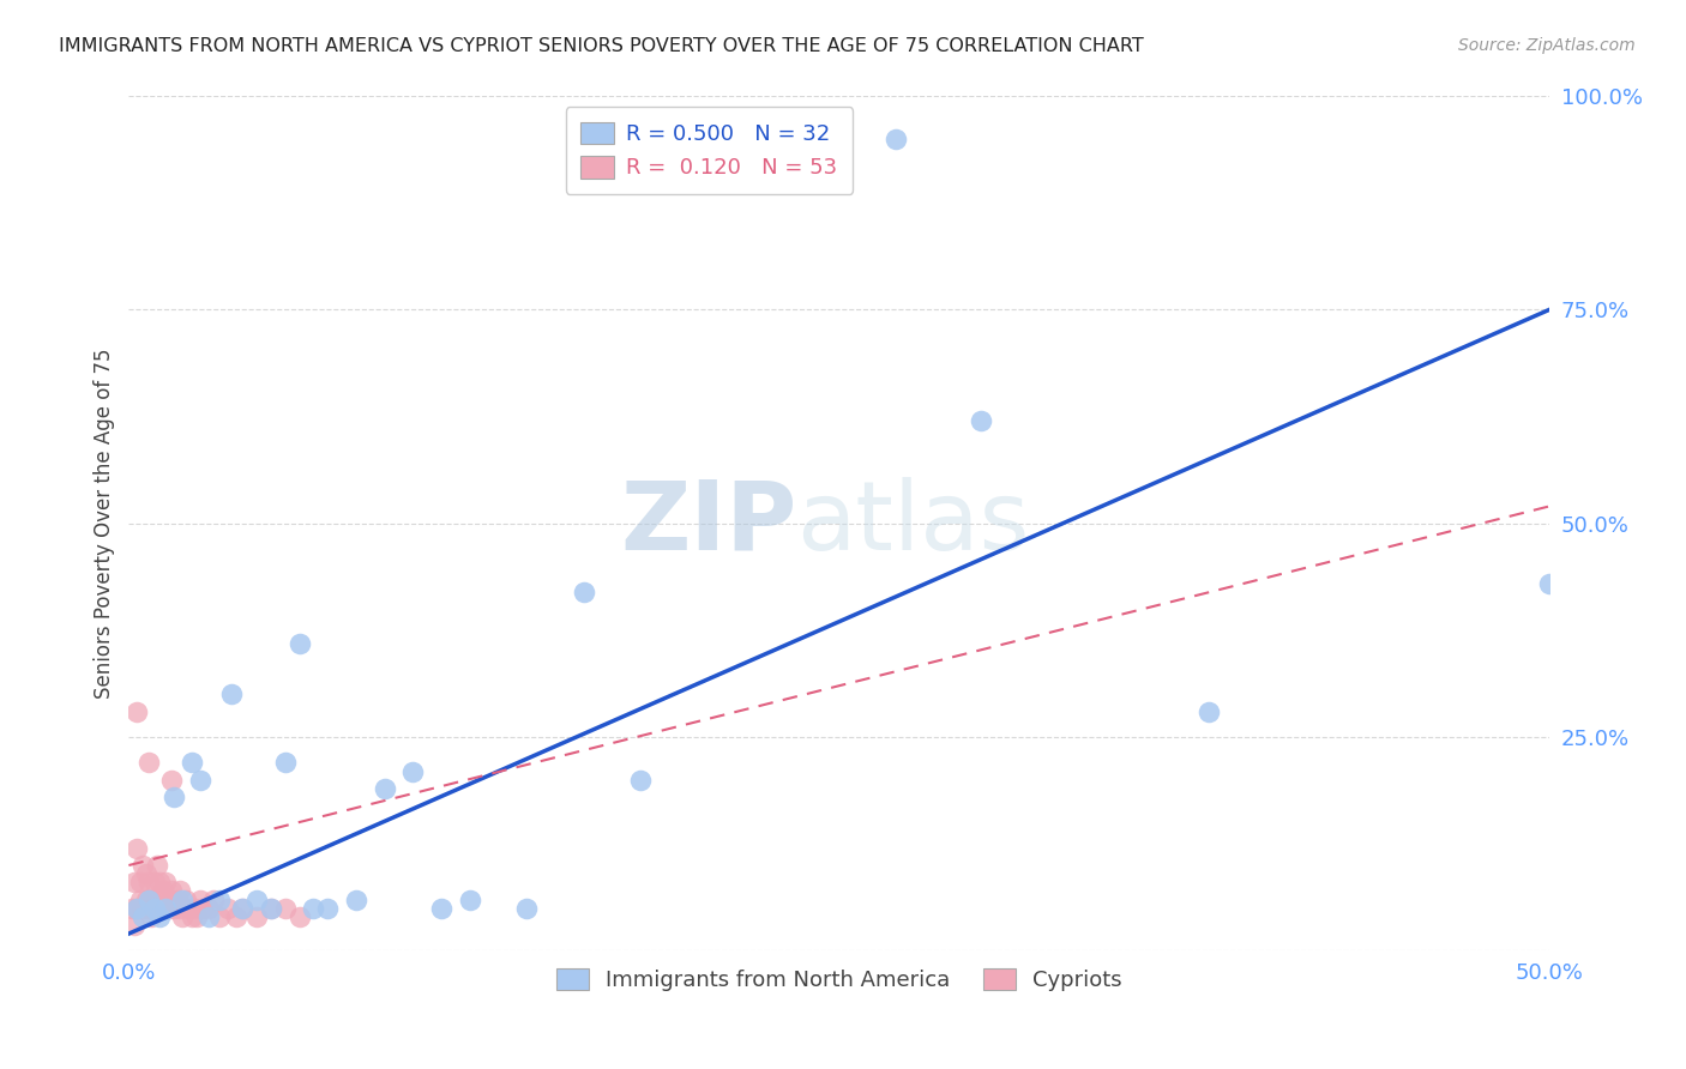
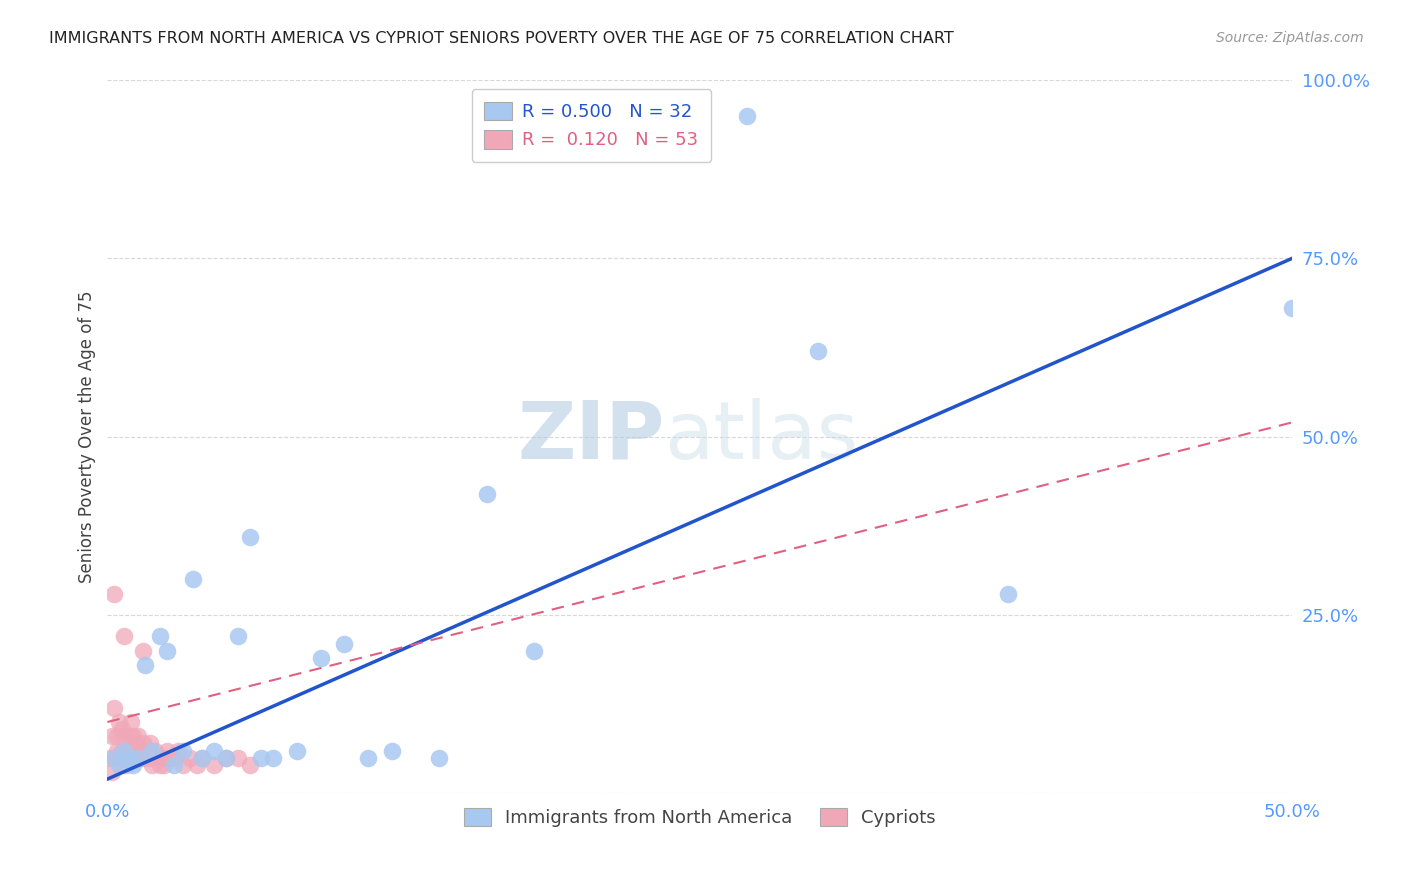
Immigrants from North America/50.0%: 43% -> 68%
